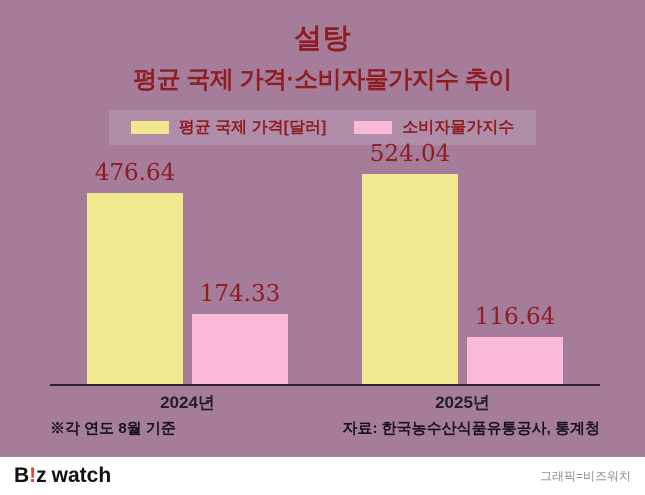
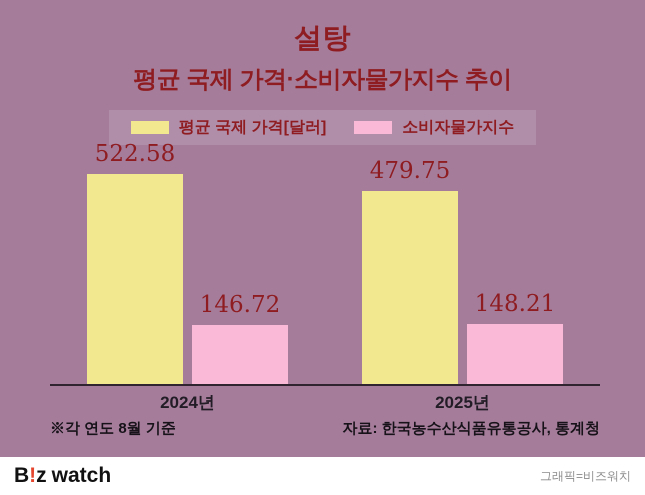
평균 국제 가격[달러]/2024년: 476.64 -> 522.58
소비자물가지수/2024년: 174.33 -> 146.72
평균 국제 가격[달러]/2025년: 524.04 -> 479.75
소비자물가지수/2025년: 116.64 -> 148.21
